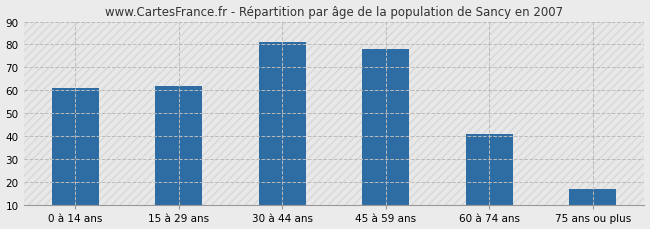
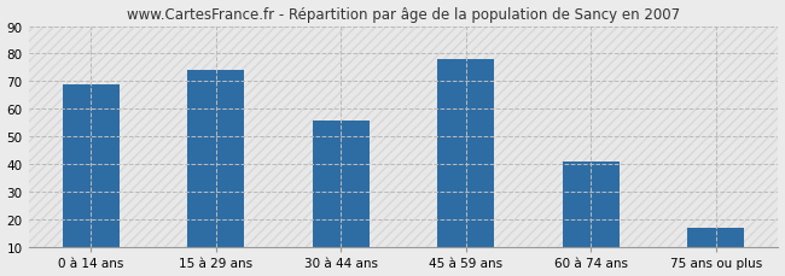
0 à 14 ans: 61 -> 69
15 à 29 ans: 62 -> 74
30 à 44 ans: 81 -> 56
